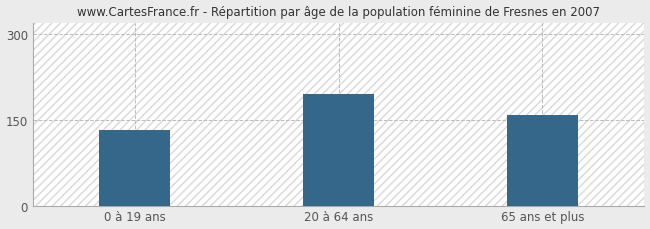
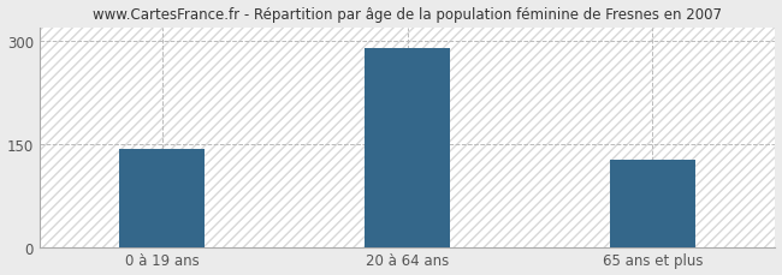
0 à 19 ans: 132 -> 143
20 à 64 ans: 196 -> 290
65 ans et plus: 158 -> 128
